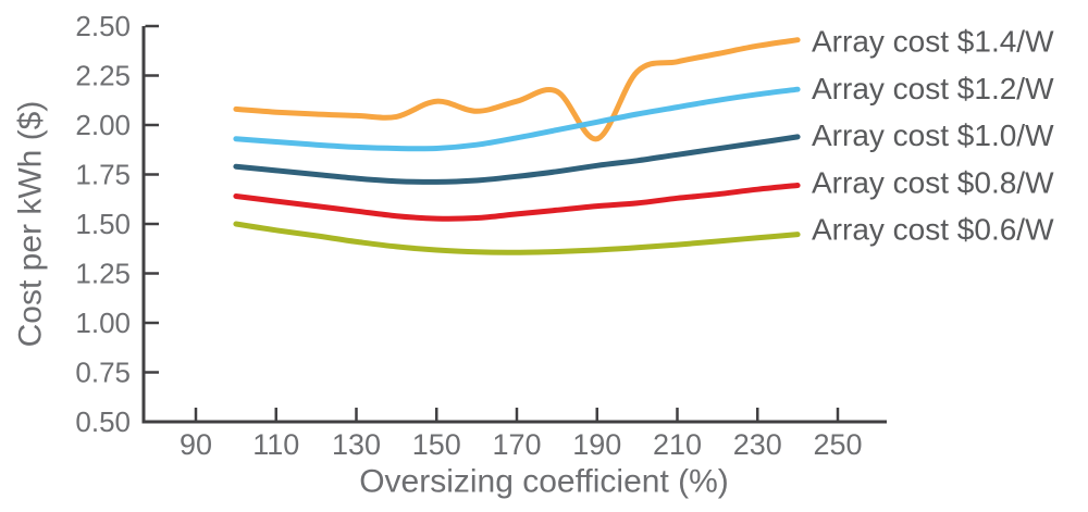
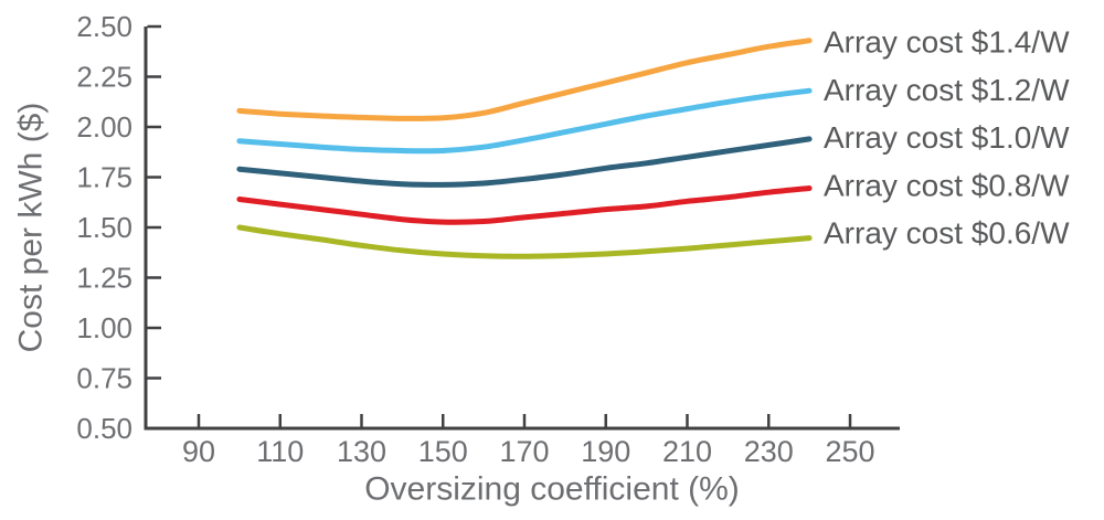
Array cost $1.4/W/150: 2.12 -> 2.04
Array cost $1.4/W/190: 1.93 -> 2.22
